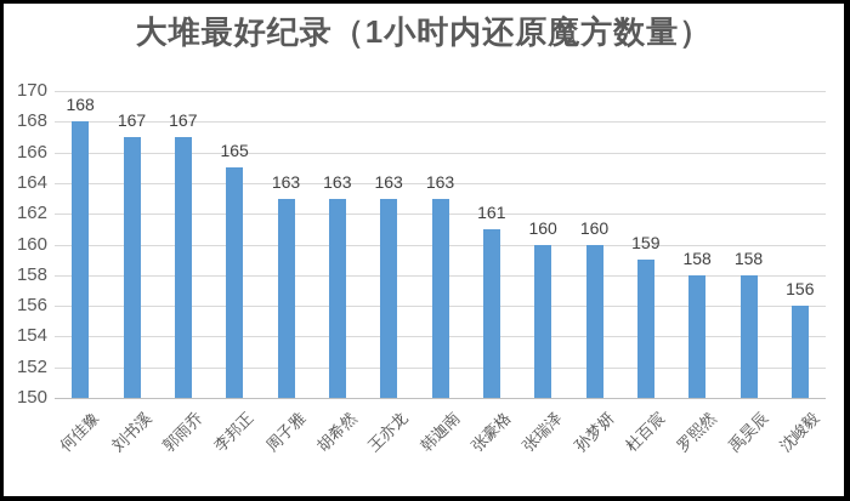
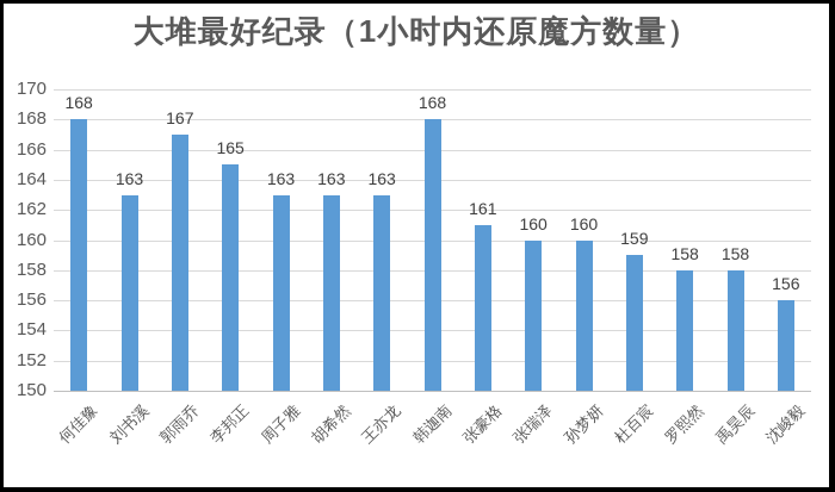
刘书溪: 167 -> 163
韩迦南: 163 -> 168
